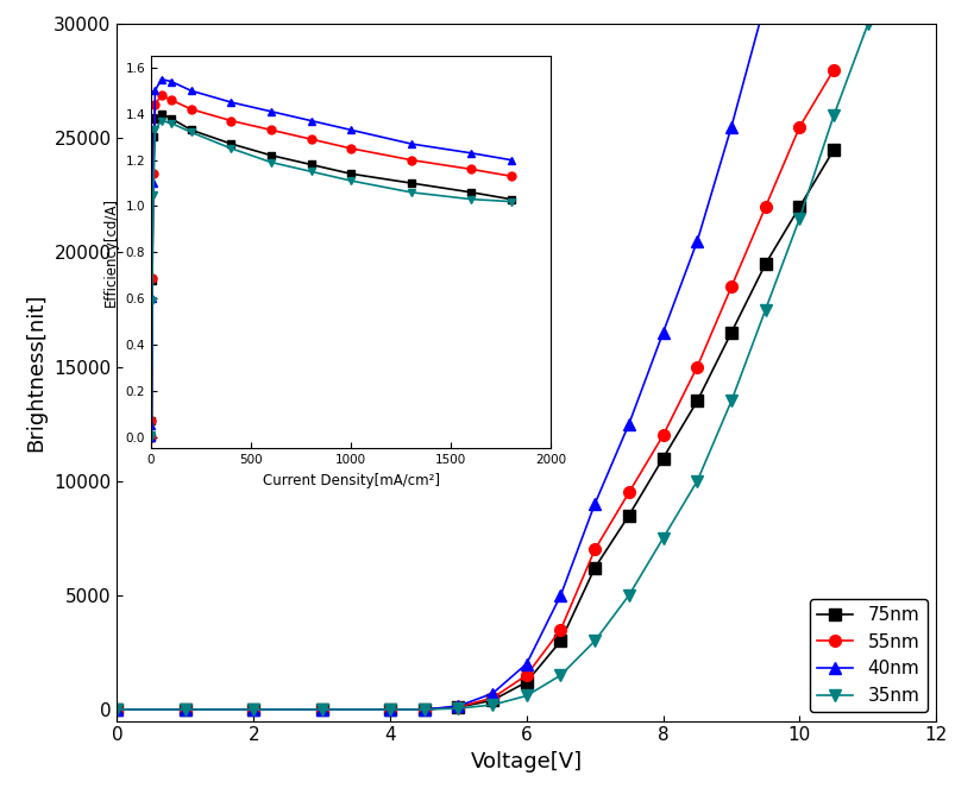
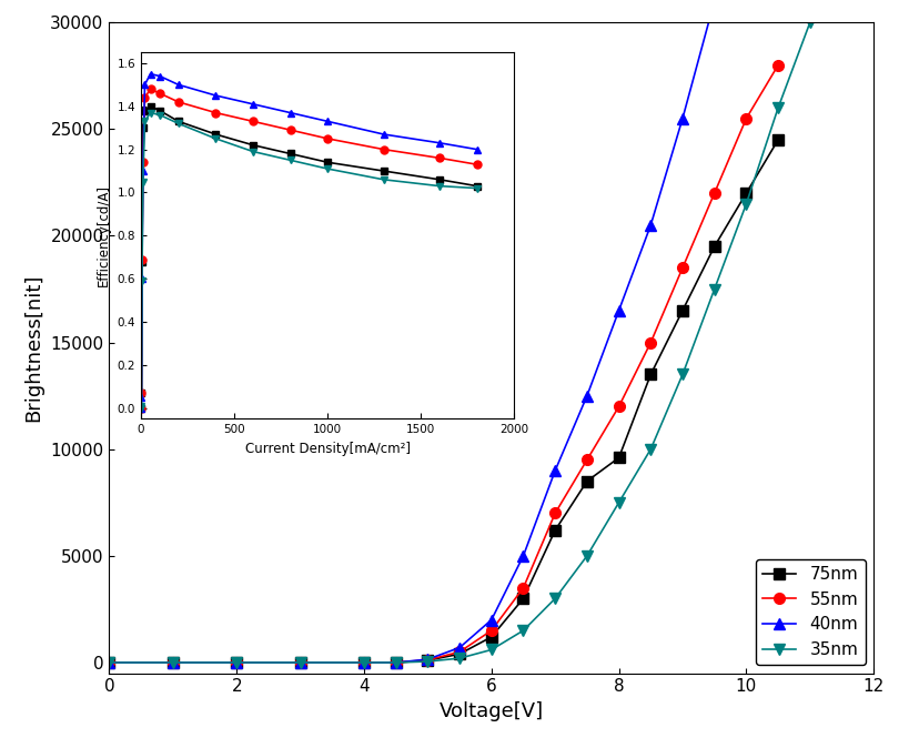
75nm/8: 11000 -> 9600
